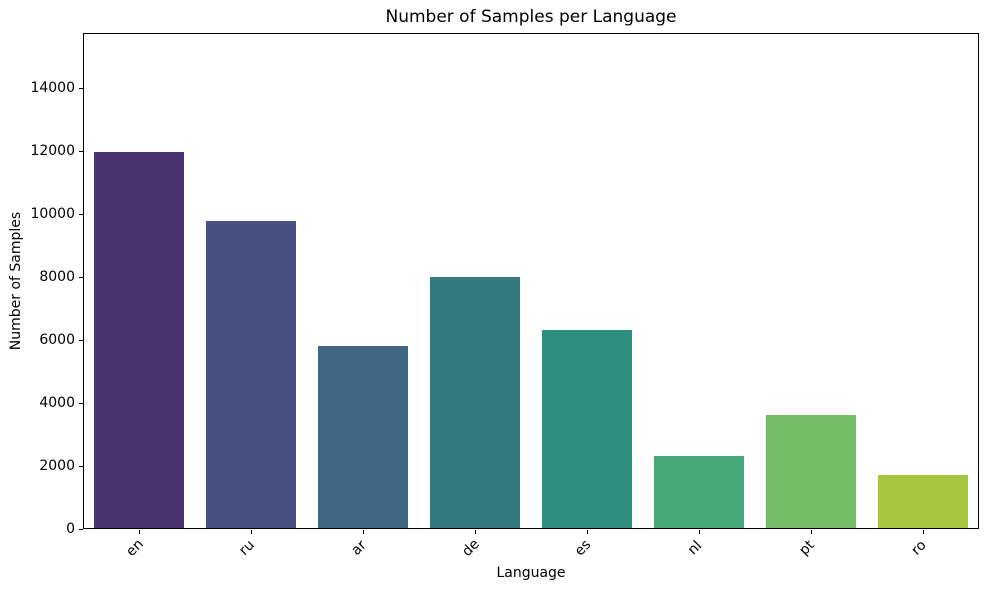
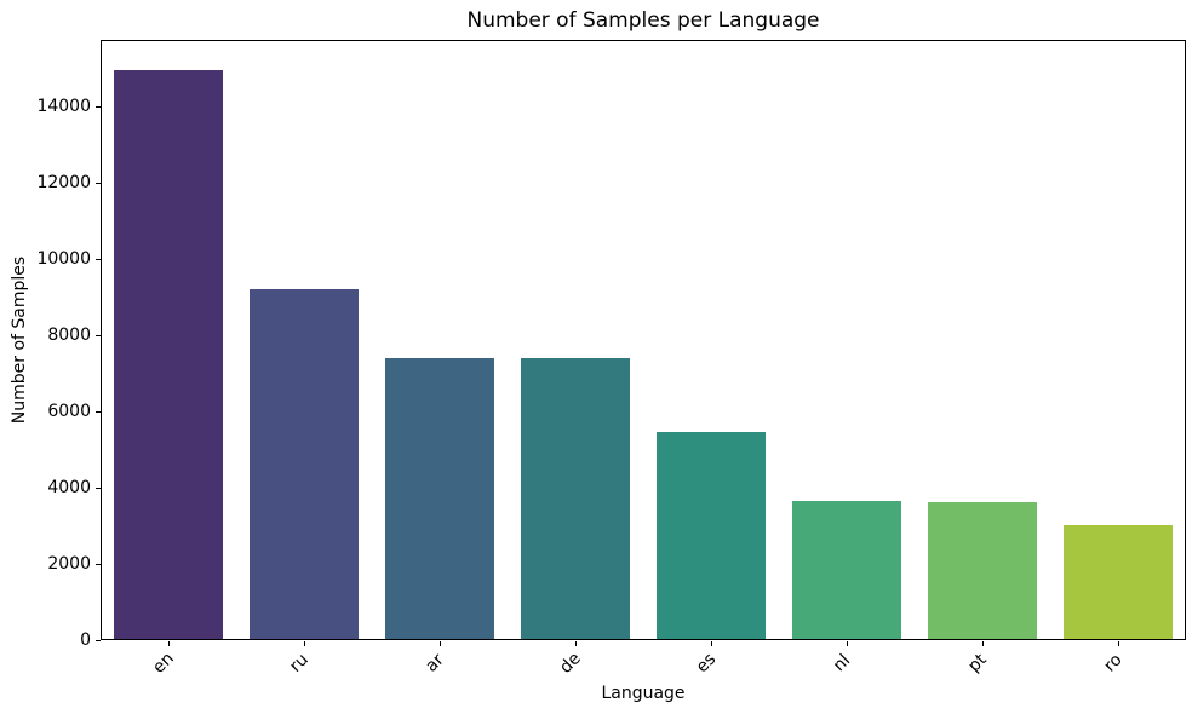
en: 12000 -> 15000
ru: 9800 -> 9200
ar: 5800 -> 7400
de: 8000 -> 7400
es: 6300 -> 5400
nl: 2300 -> 3600
ro: 1700 -> 3000
